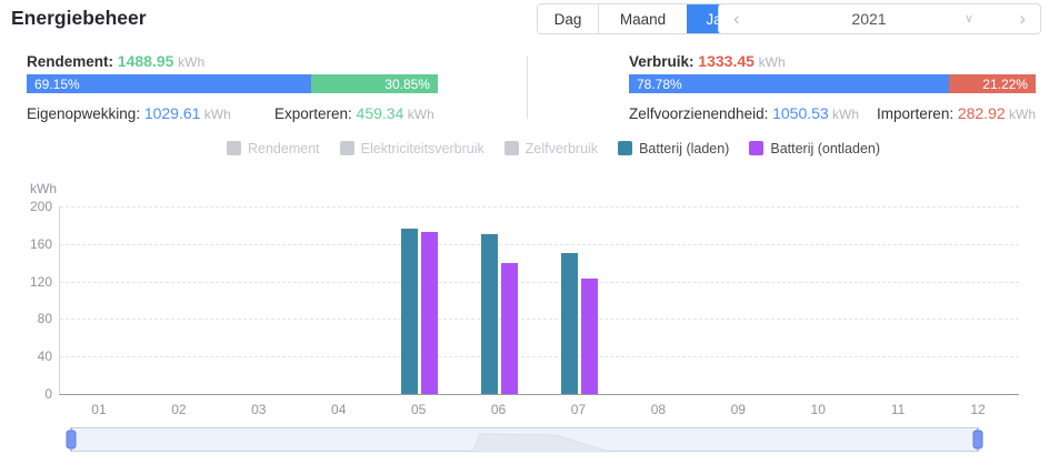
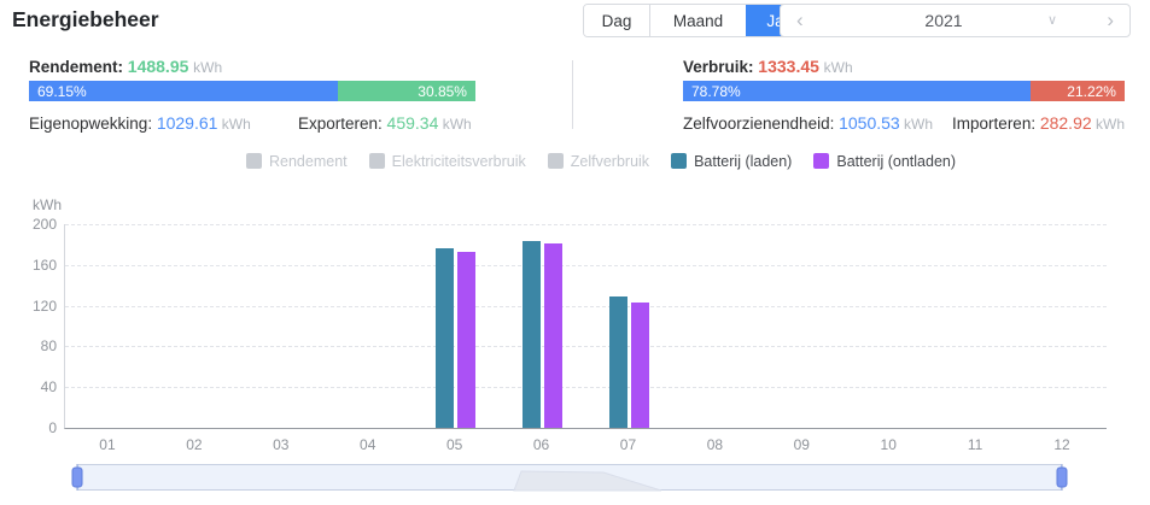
Batterij (laden)/06: 170 -> 180
Batterij (ontladen)/06: 140 -> 180
Batterij (laden)/07: 150 -> 130
